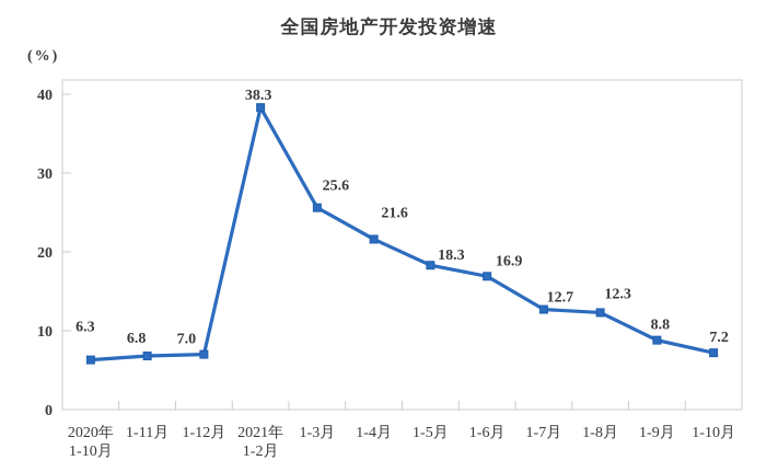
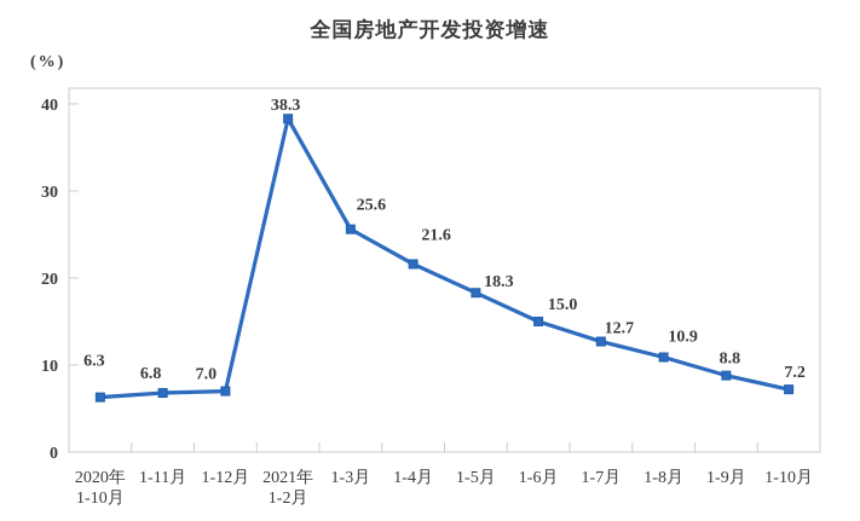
1-6月: 16.9 -> 15.0
1-8月: 12.3 -> 10.9
